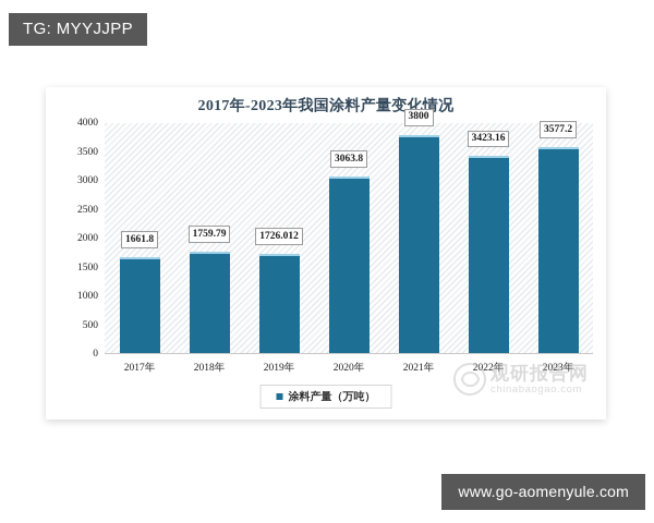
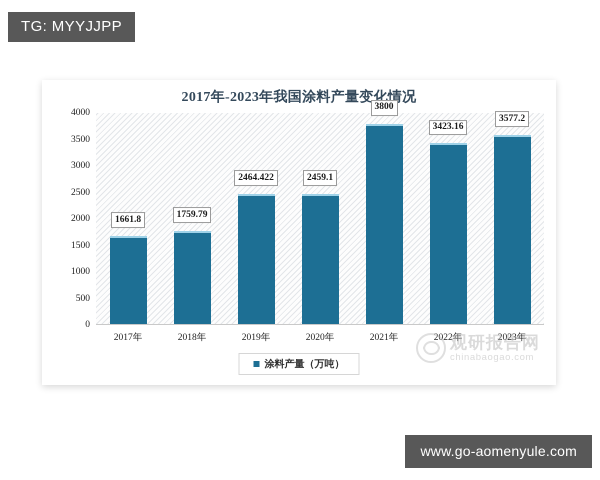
2019年: 1726.012 -> 2464.422
2020年: 3063.8 -> 2459.1
